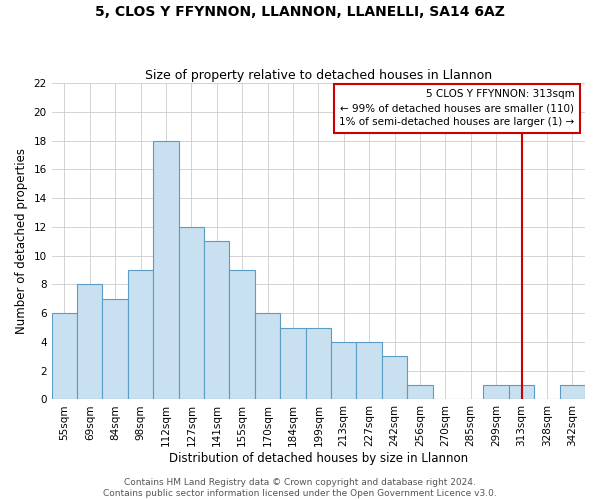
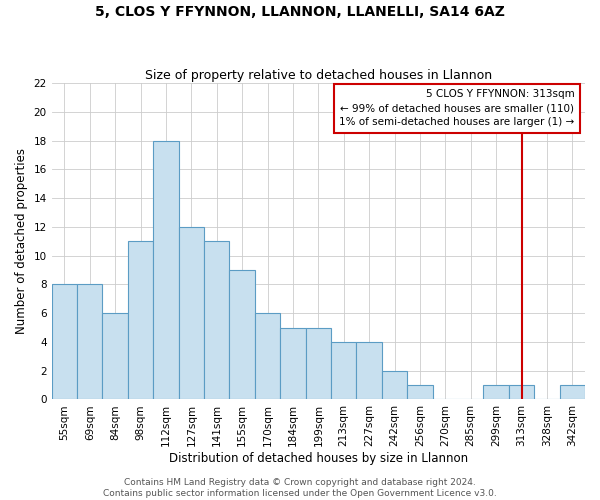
55sqm: 6 -> 8
84sqm: 7 -> 6
98sqm: 9 -> 11
242sqm: 3 -> 2
